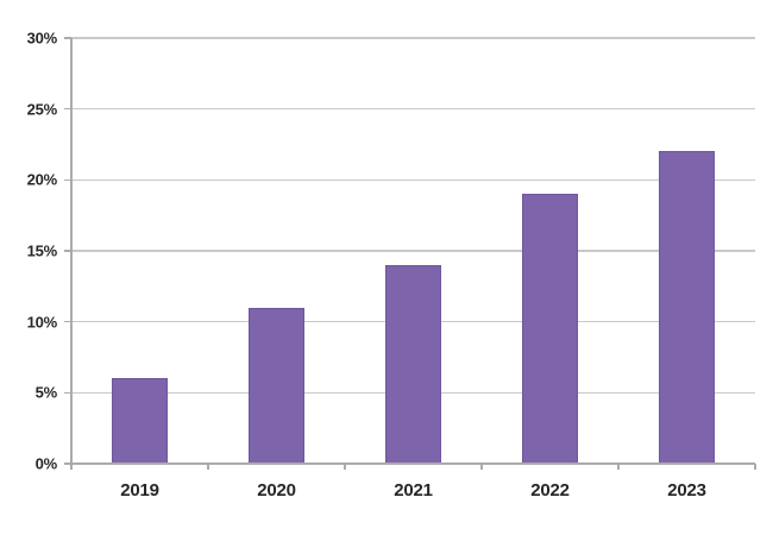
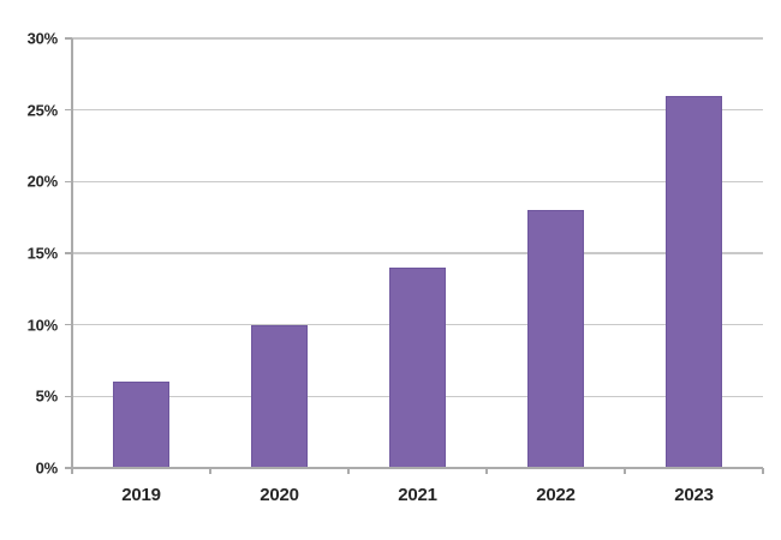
2020: 11% -> 10%
2022: 19% -> 18%
2023: 22% -> 26%
